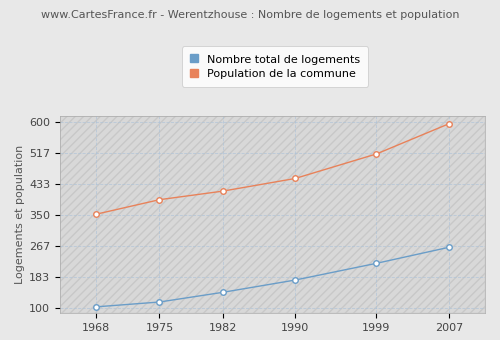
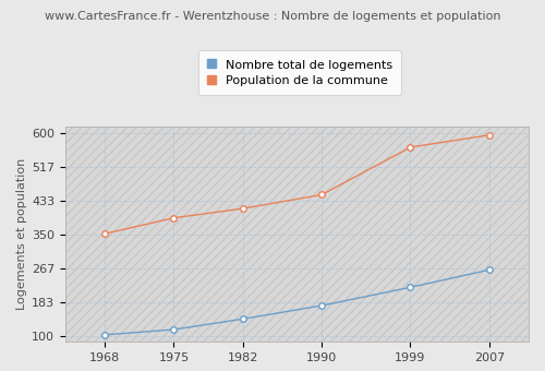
Population de la commune/1999: 515 -> 566
